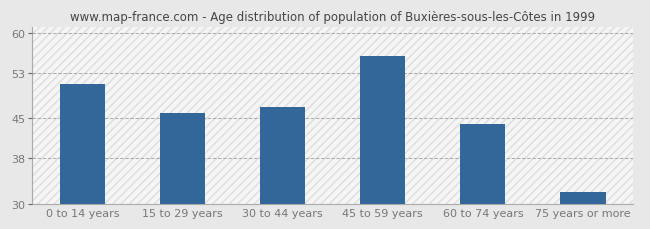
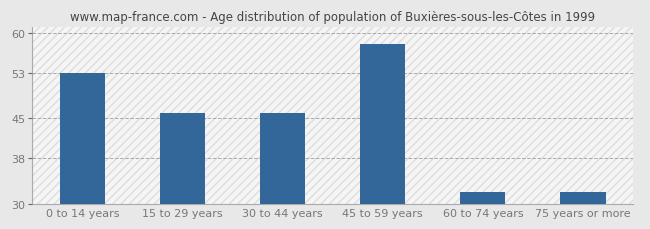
0 to 14 years: 51 -> 53
30 to 44 years: 47 -> 46
45 to 59 years: 56 -> 58
60 to 74 years: 44 -> 32
